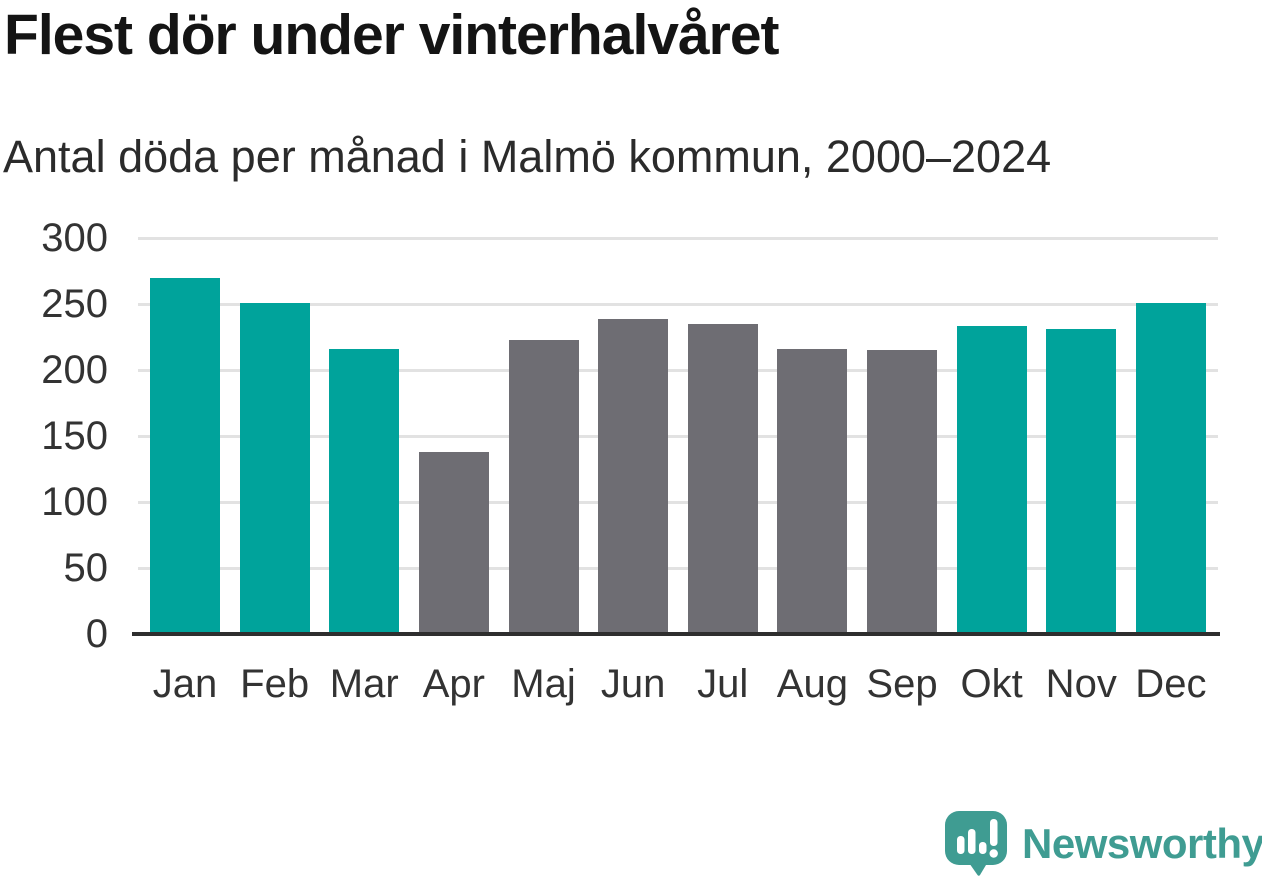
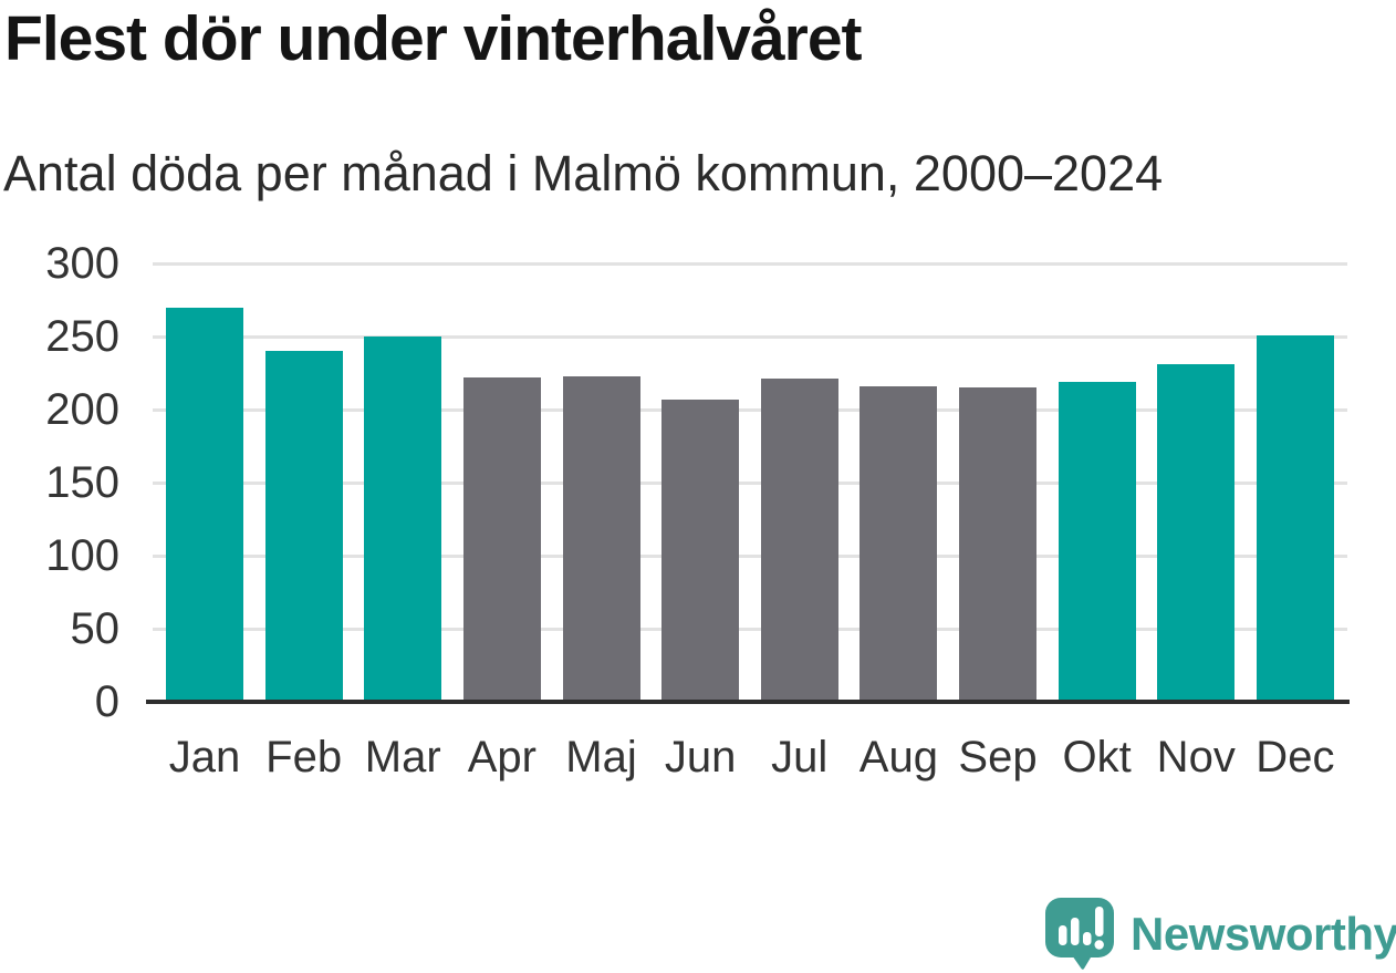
Feb: 251 -> 240
Mar: 216 -> 250
Apr: 138 -> 222
Jun: 239 -> 207
Jul: 235 -> 221
Okt: 233 -> 219
